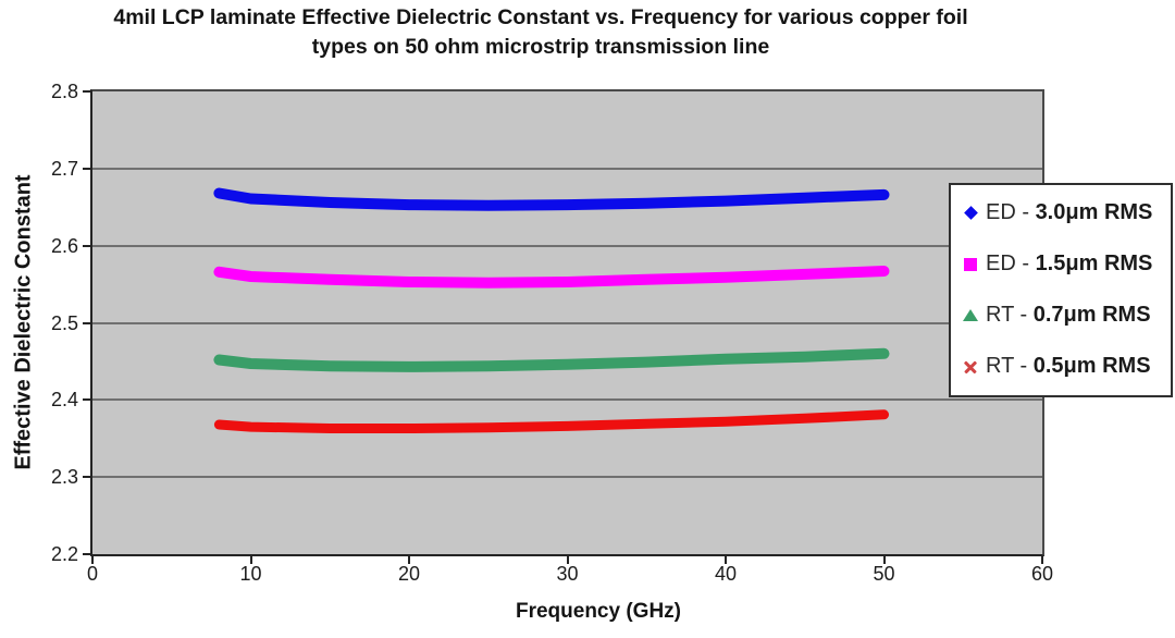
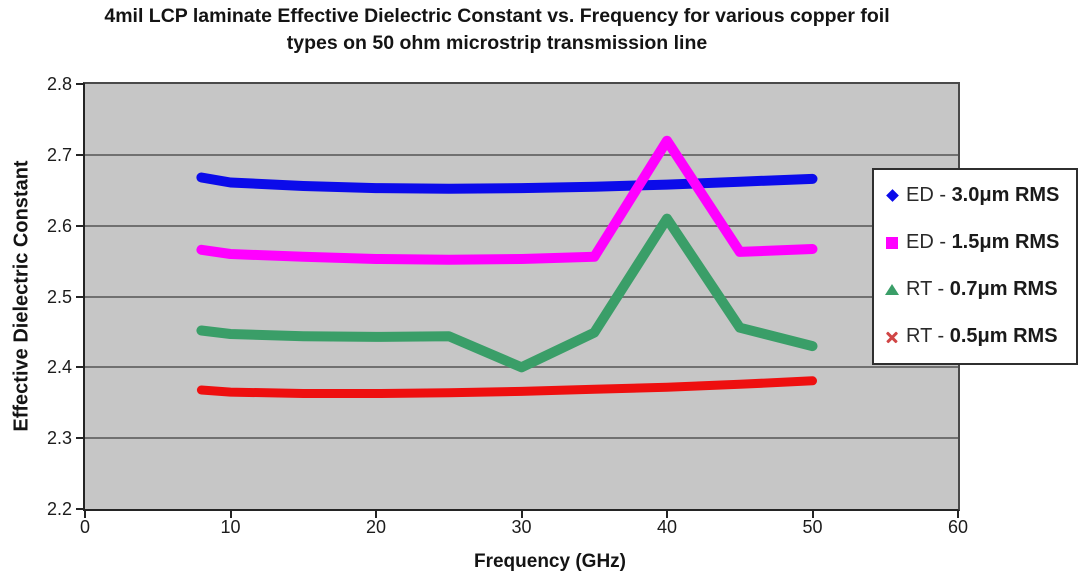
RT - 0.7μm RMS/30: 2.45 -> 2.40
ED - 1.5μm RMS/40: 2.56 -> 2.72
RT - 0.7μm RMS/40: 2.45 -> 2.61
RT - 0.7μm RMS/50: 2.46 -> 2.43
